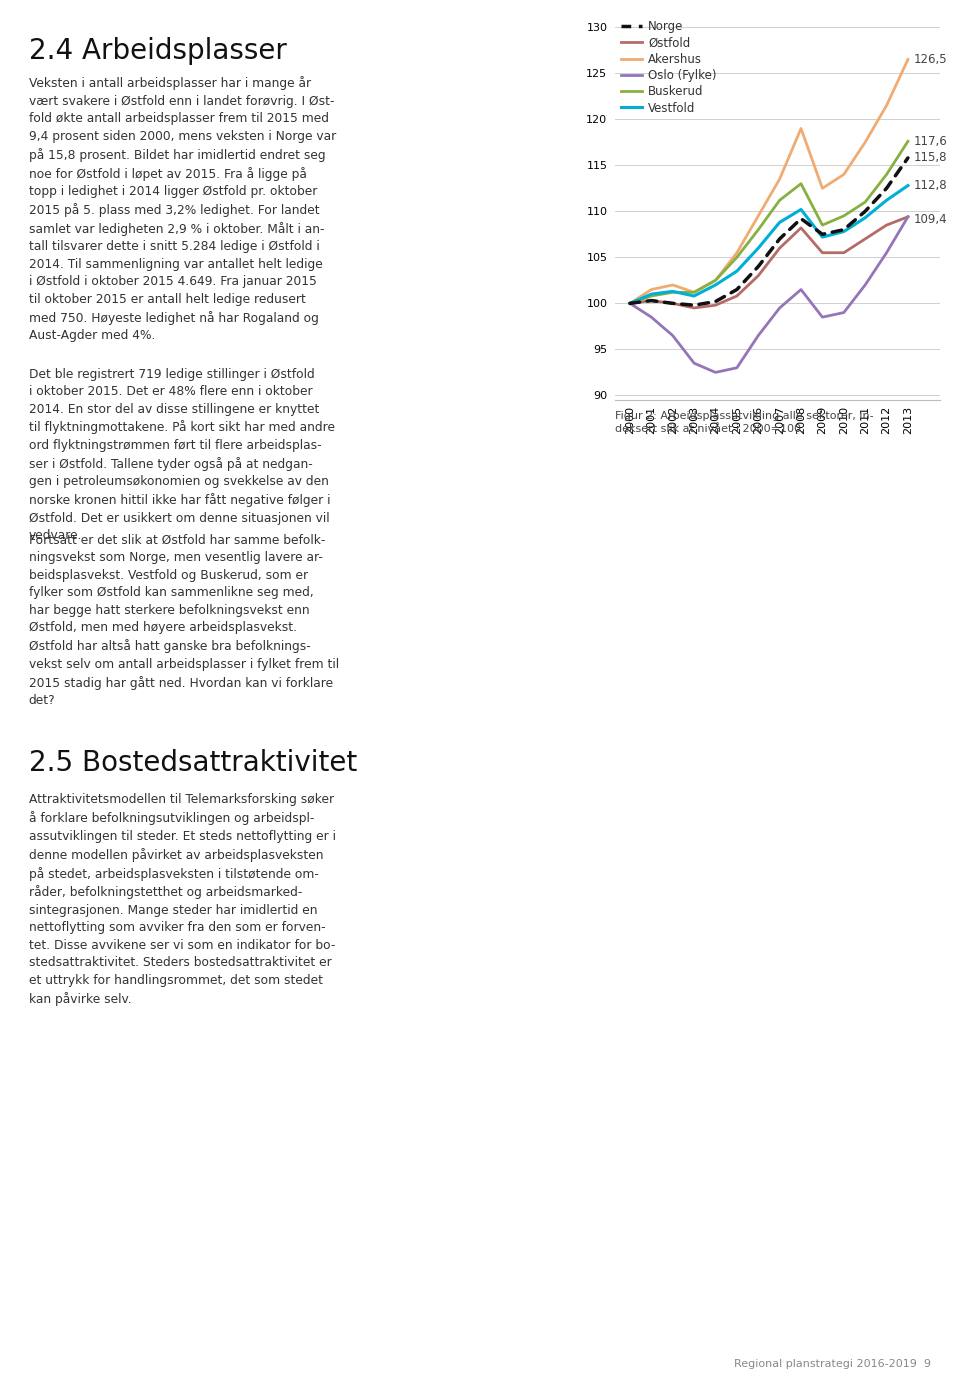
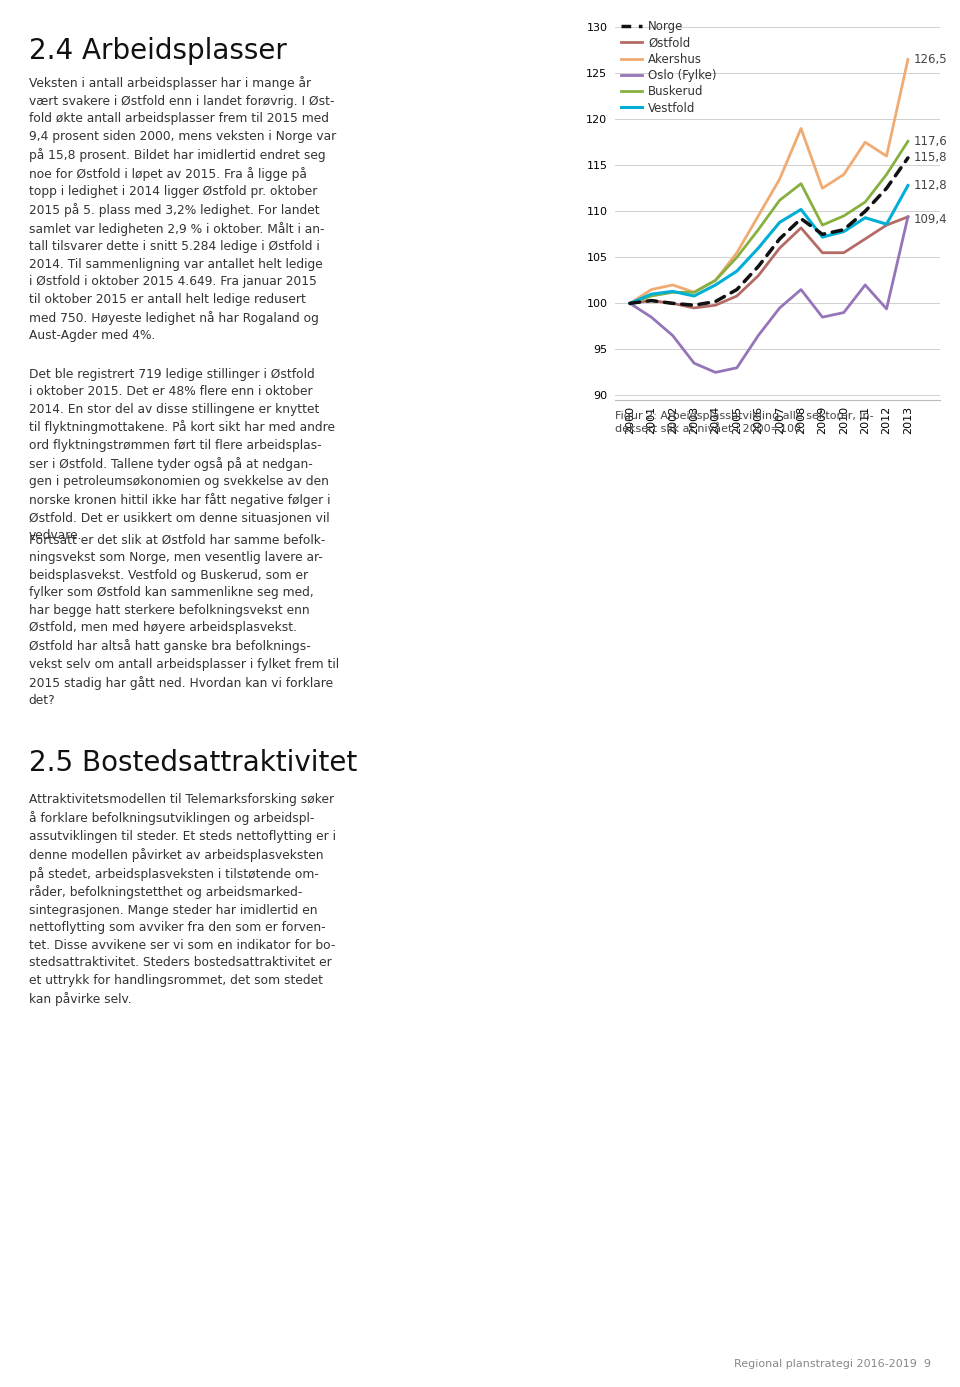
Akershus/2012: 121.5 -> 116.0
Oslo (Fylke)/2012: 105.5 -> 99.4
Vestfold/2012: 111.2 -> 108.6
